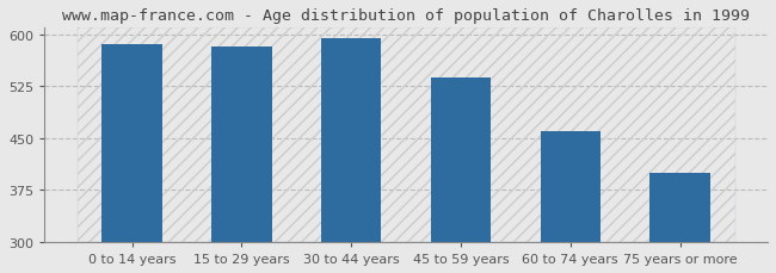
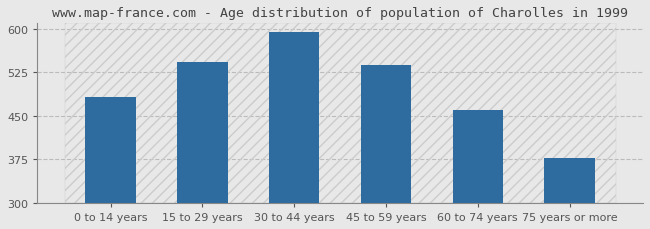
0 to 14 years: 586 -> 483
15 to 29 years: 582 -> 543
75 years or more: 400 -> 377
